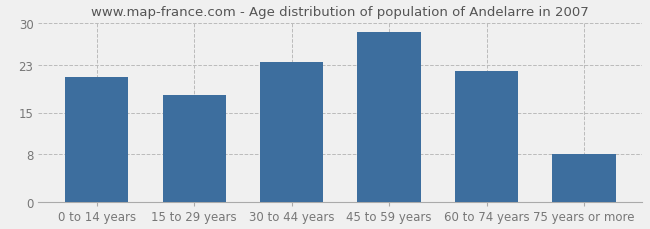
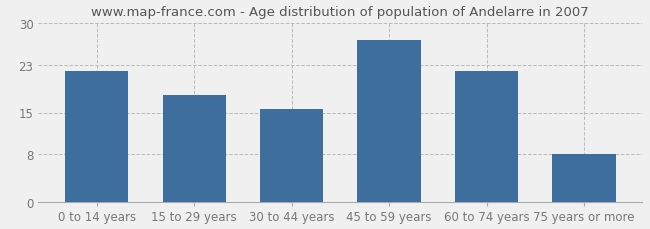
0 to 14 years: 21.0 -> 22.0
30 to 44 years: 23.5 -> 15.6
45 to 59 years: 28.5 -> 27.2
